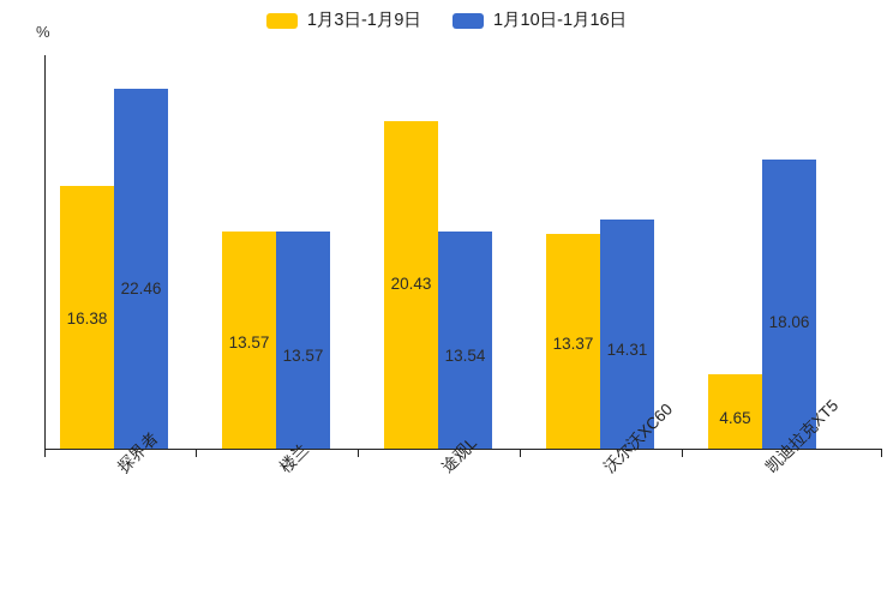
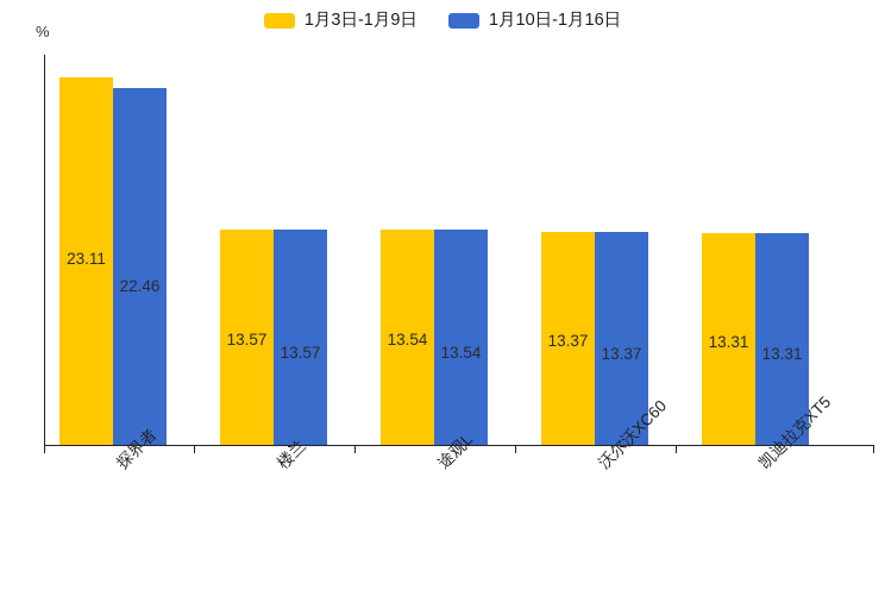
1月3日-1月9日/探界者: 16.38 -> 23.11
1月3日-1月9日/途观L: 20.43 -> 13.54
1月10日-1月16日/沃尔沃XC60: 14.31 -> 13.37
1月3日-1月9日/凯迪拉克XT5: 4.65 -> 13.31
1月10日-1月16日/凯迪拉克XT5: 18.06 -> 13.31
